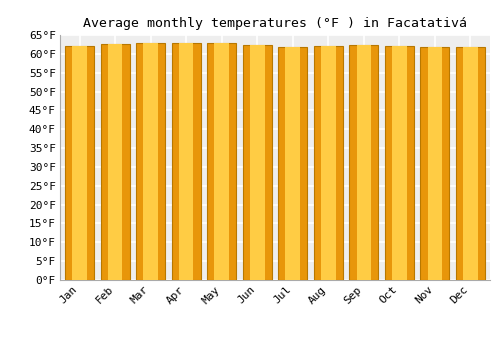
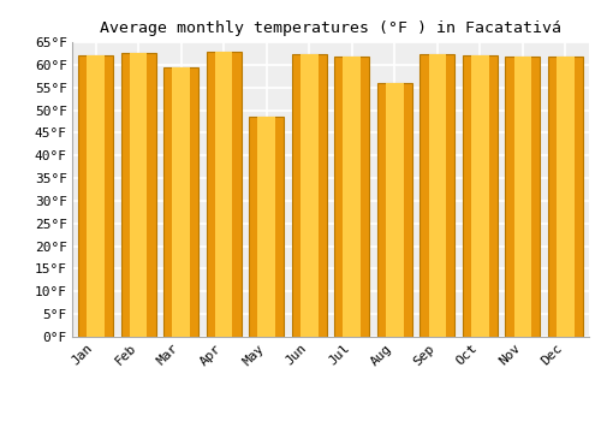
Mar: 63.0°F -> 59.5°F
May: 63.0°F -> 48.5°F
Aug: 62.1°F -> 56.0°F
